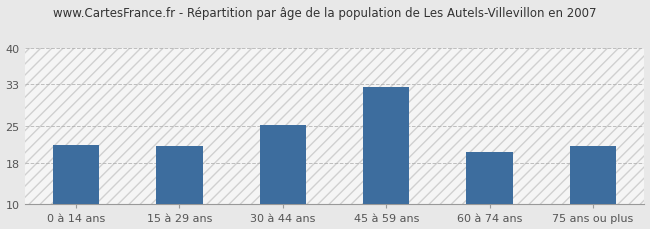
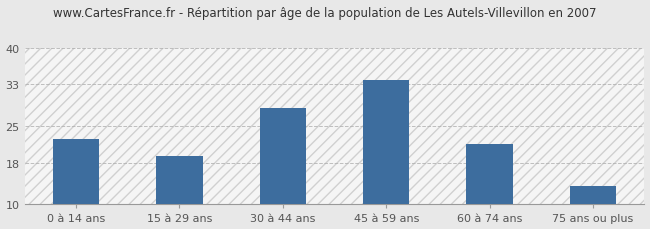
0 à 14 ans: 21.4 -> 22.5
15 à 29 ans: 21.2 -> 19.2
30 à 44 ans: 25.2 -> 28.5
45 à 59 ans: 32.4 -> 33.8
60 à 74 ans: 20.0 -> 21.5
75 ans ou plus: 21.2 -> 13.5
